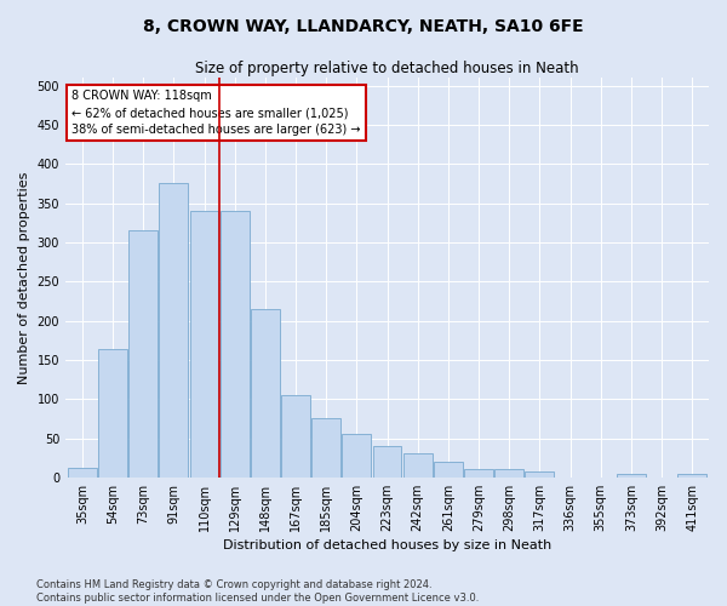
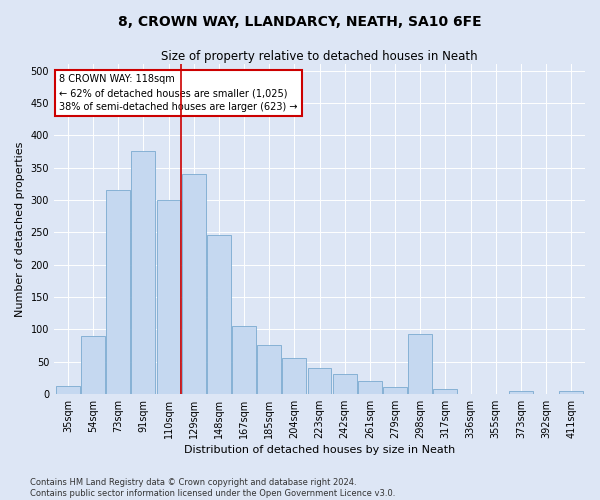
54sqm: 163 -> 90
110sqm: 340 -> 300
148sqm: 215 -> 246
298sqm: 10 -> 92
